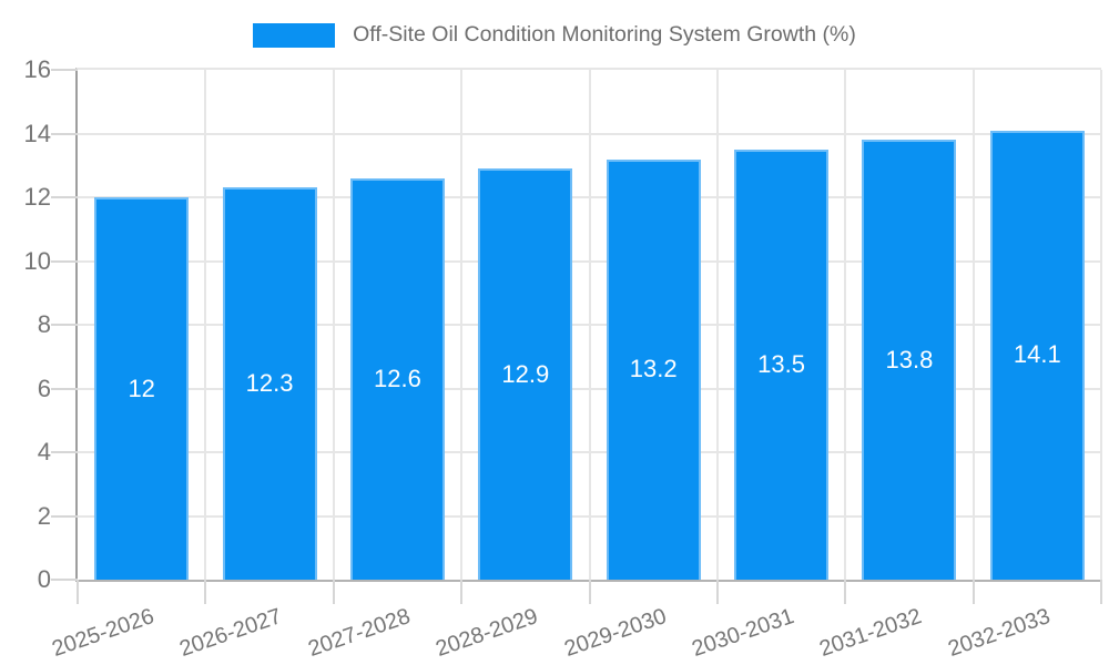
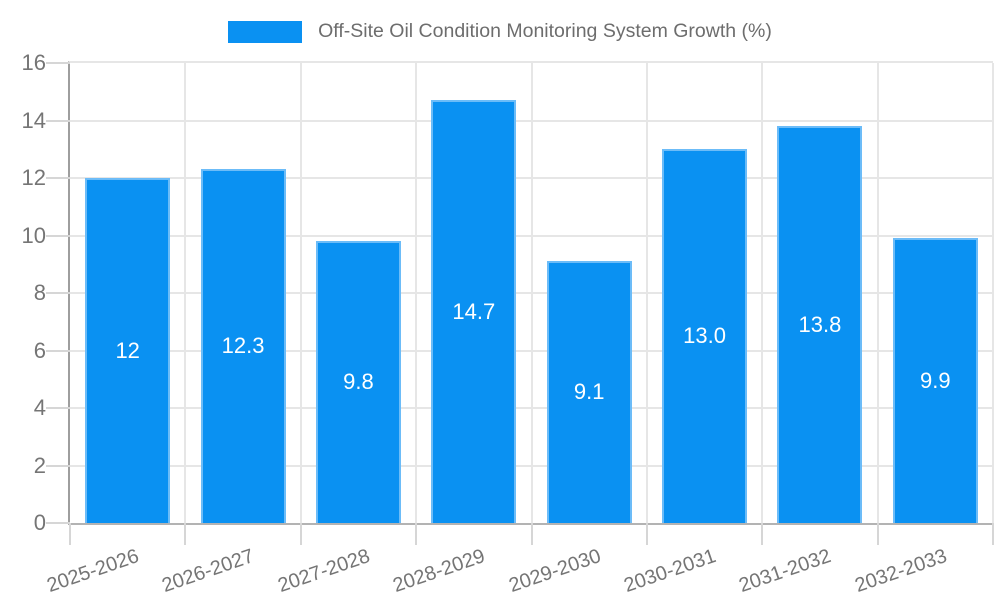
2027-2028: 12.6 -> 9.8
2028-2029: 12.9 -> 14.7
2029-2030: 13.2 -> 9.1
2030-2031: 13.5 -> 13.0
2032-2033: 14.1 -> 9.9
